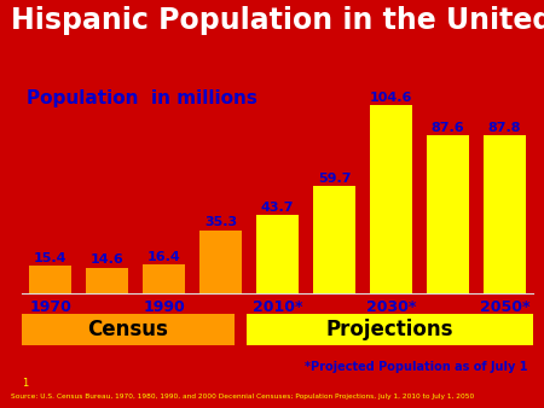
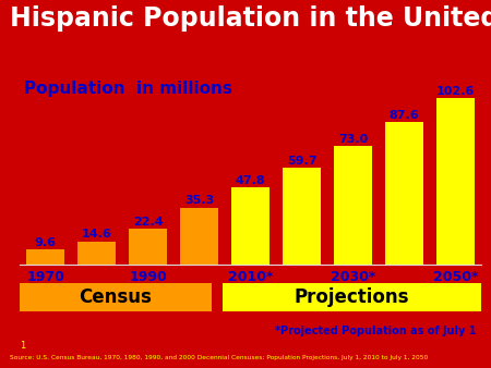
1970: 15.4 -> 9.6
1990: 16.4 -> 22.4
2010*: 43.7 -> 47.8
2030*: 104.6 -> 73.0
2050*: 87.8 -> 102.6
